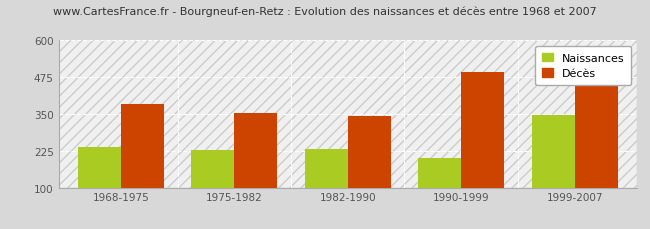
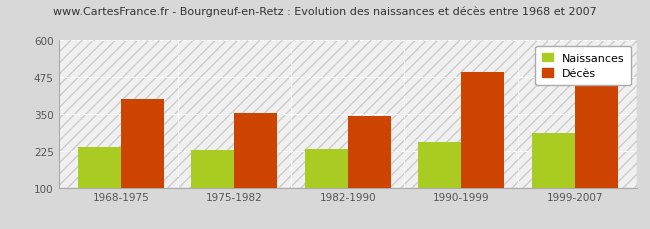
Décès/1968-1975: 383 -> 400
Naissances/1990-1999: 200 -> 255
Naissances/1999-2007: 348 -> 285
